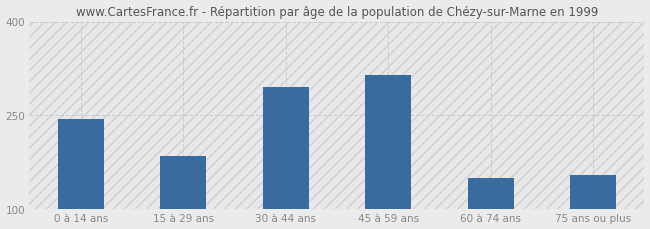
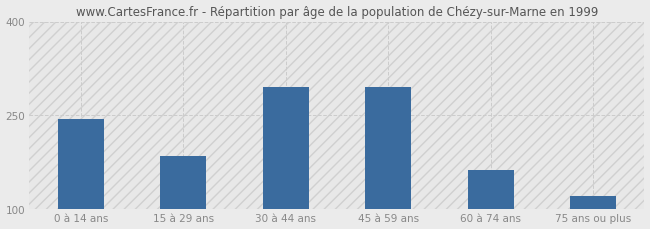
45 à 59 ans: 315 -> 296
60 à 74 ans: 150 -> 162
75 ans ou plus: 155 -> 122
